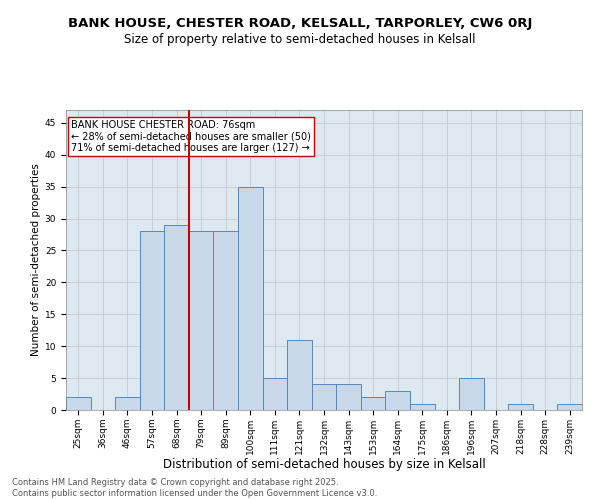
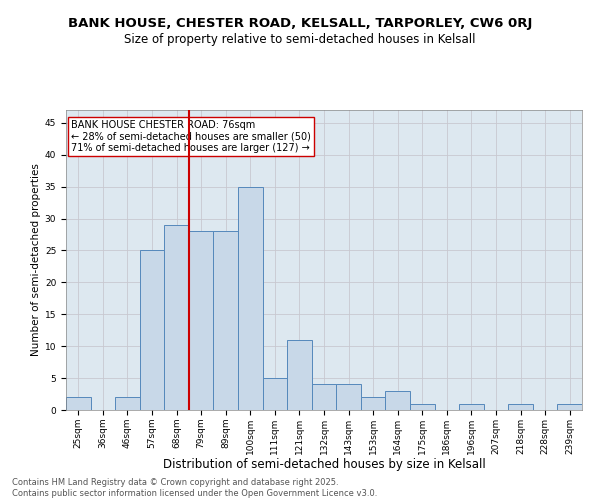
57sqm: 28 -> 25
196sqm: 5 -> 1
